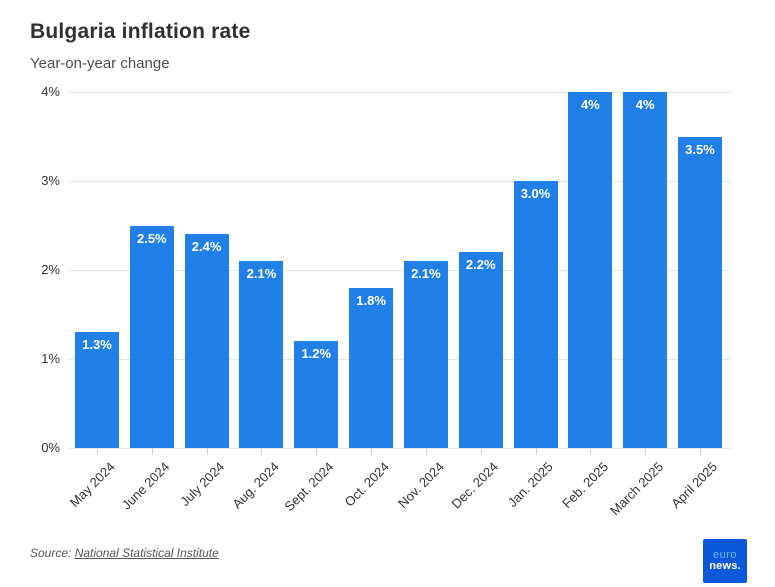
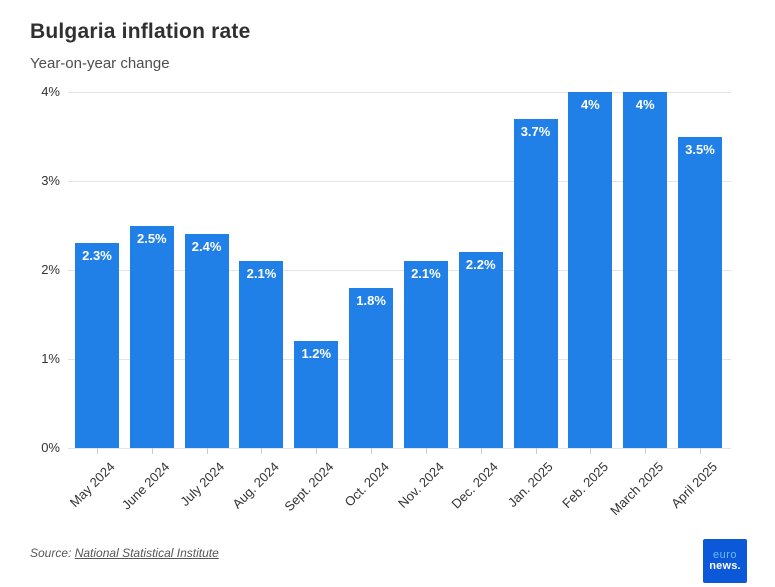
May 2024: 1.3% -> 2.3%
Jan. 2025: 3.0% -> 3.7%
